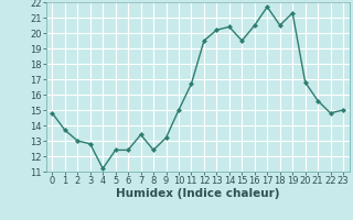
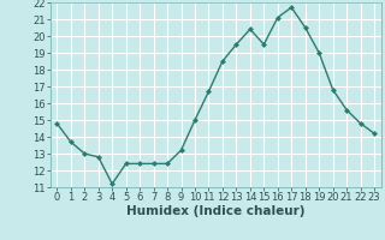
7: 13.4 -> 12.4
12: 19.5 -> 18.5
13: 20.2 -> 19.5
16: 20.5 -> 21.1
19: 21.3 -> 19.0
23: 15.0 -> 14.2
